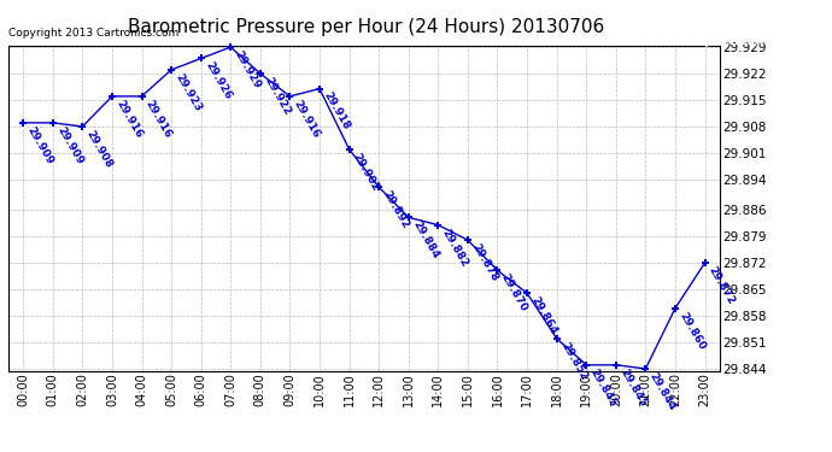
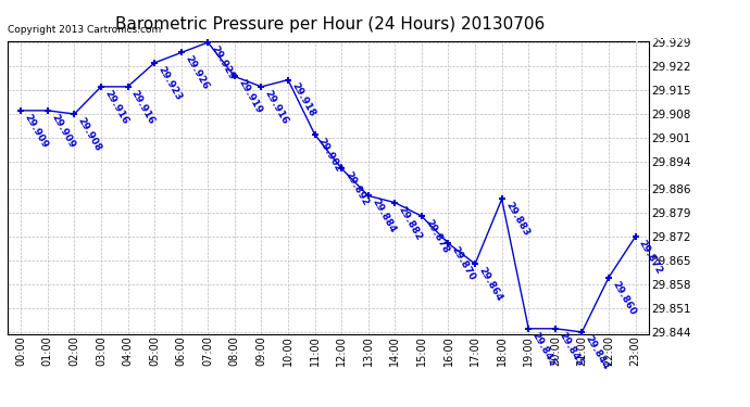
08:00: 29.922 -> 29.919
18:00: 29.852 -> 29.883
